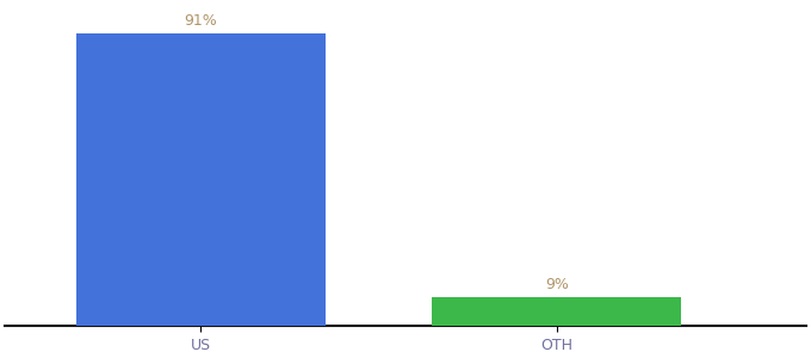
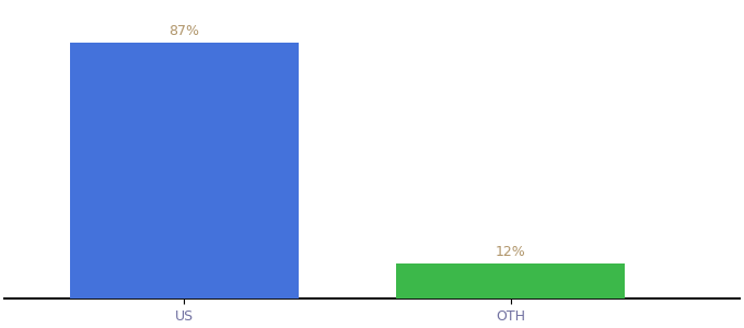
US: 91% -> 87%
OTH: 9% -> 12%
